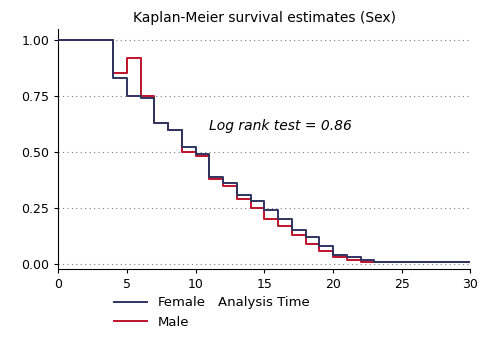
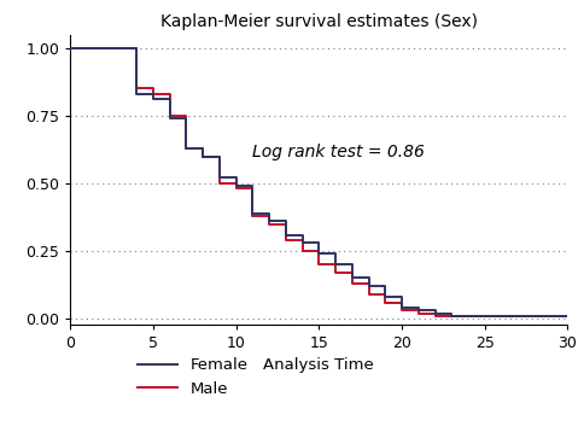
Female/5: 0.75 -> 0.81
Male/5: 0.92 -> 0.83
